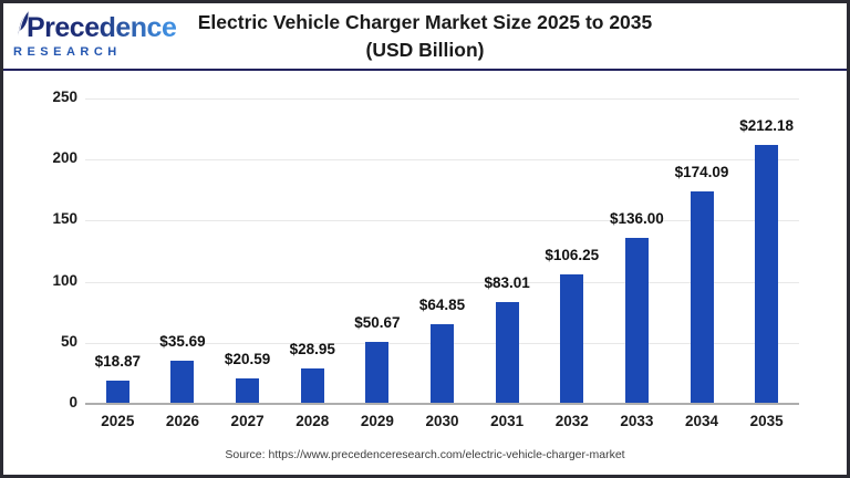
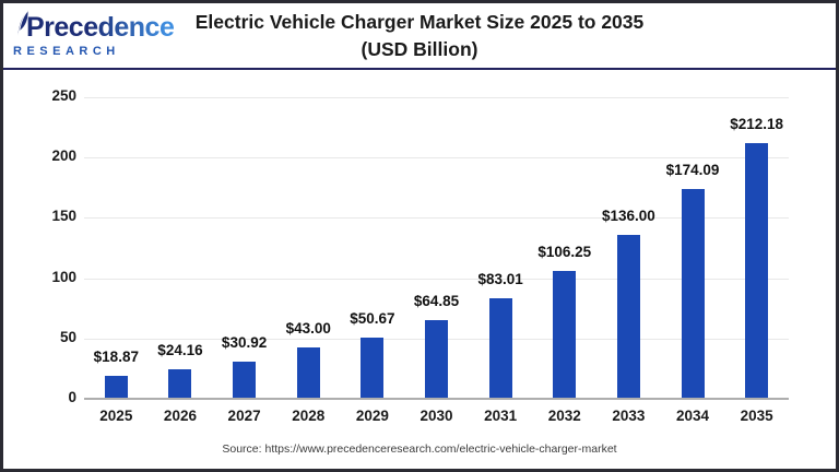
2026: $35.69 -> $24.16
2027: $20.59 -> $30.92
2028: $28.95 -> $43.00
